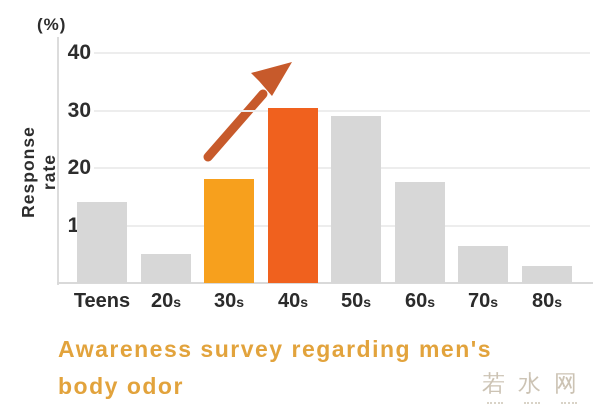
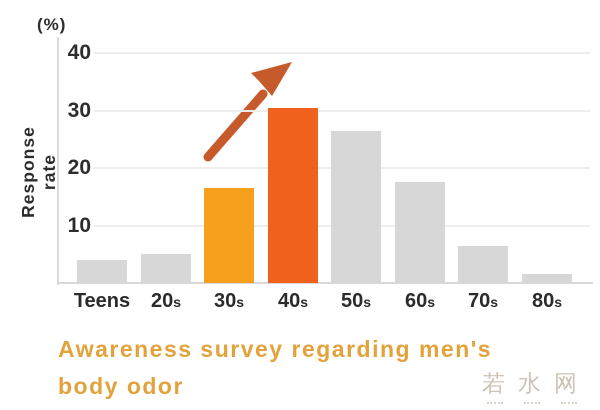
Teens: 14 -> 4
30s: 18 -> 16
50s: 29 -> 26
80s: 3 -> 2
